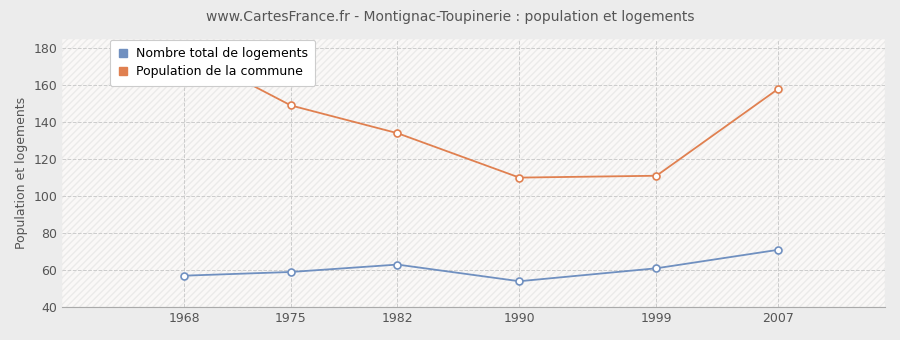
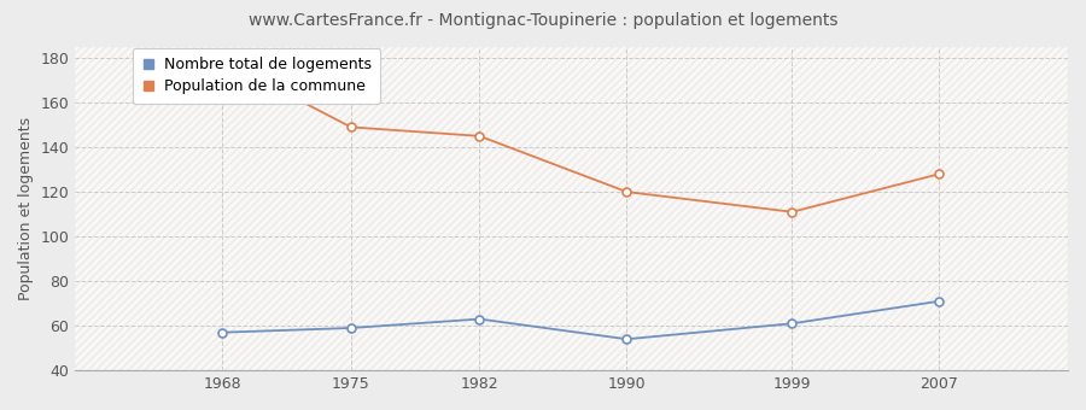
Population de la commune/1982: 134 -> 145
Population de la commune/1990: 110 -> 120
Population de la commune/2007: 158 -> 128
